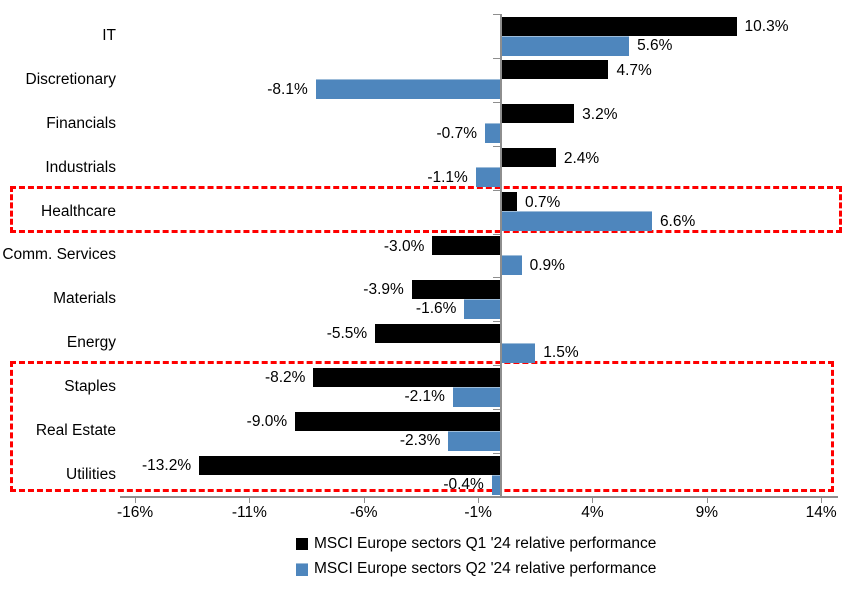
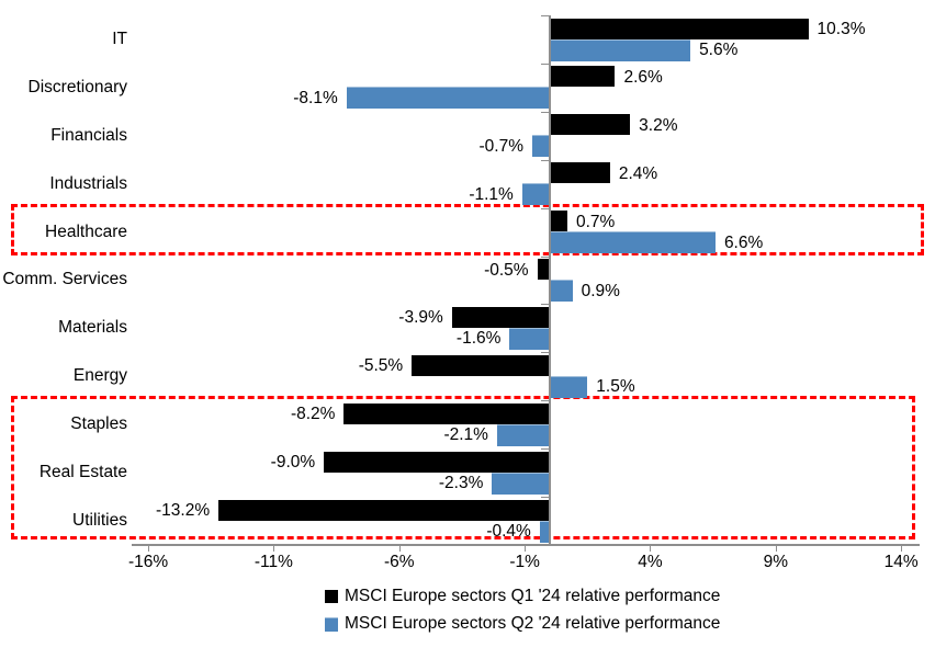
MSCI Europe sectors Q1 '24 relative performance/Discretionary: 4.7% -> 2.6%
MSCI Europe sectors Q1 '24 relative performance/Comm. Services: -3.0% -> -0.5%
